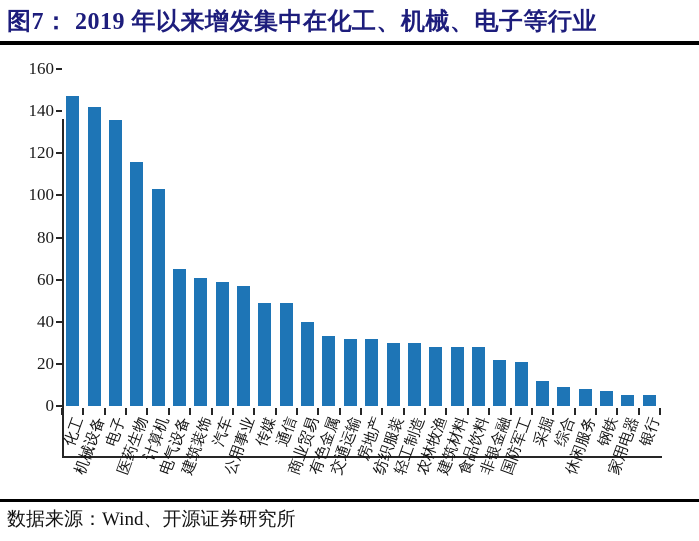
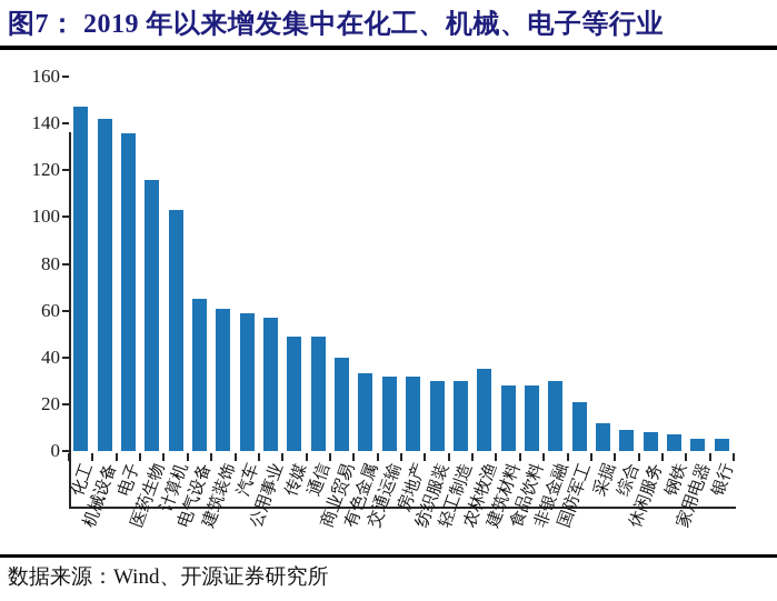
农林牧渔: 28 -> 35
非银金融: 22 -> 30
